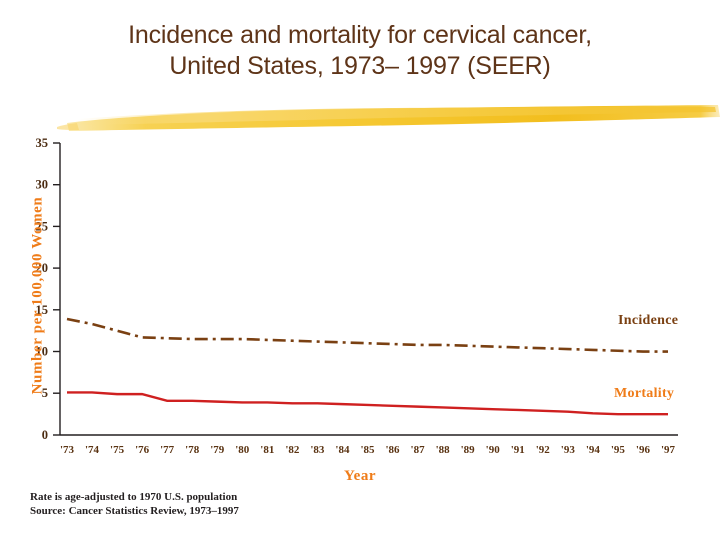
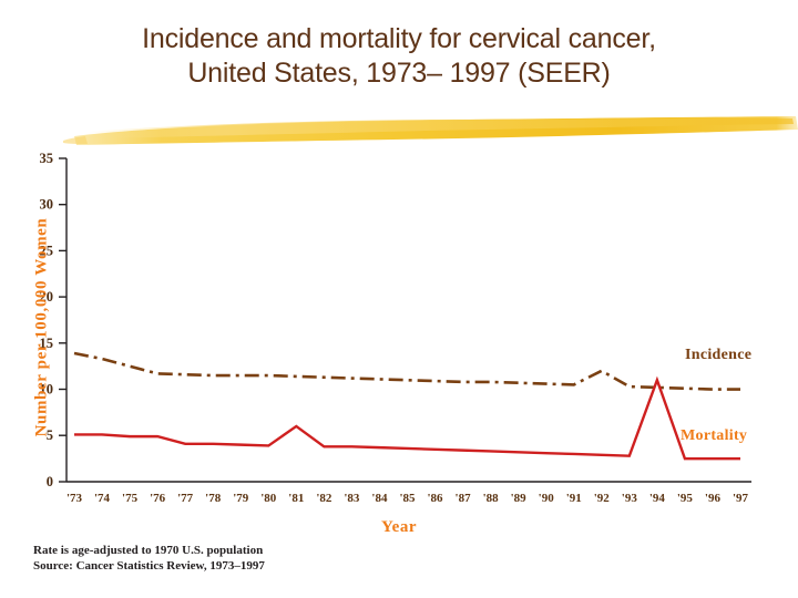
Mortality/'81: 4 -> 6
Incidence/'92: 10 -> 12
Mortality/'94: 3 -> 11
